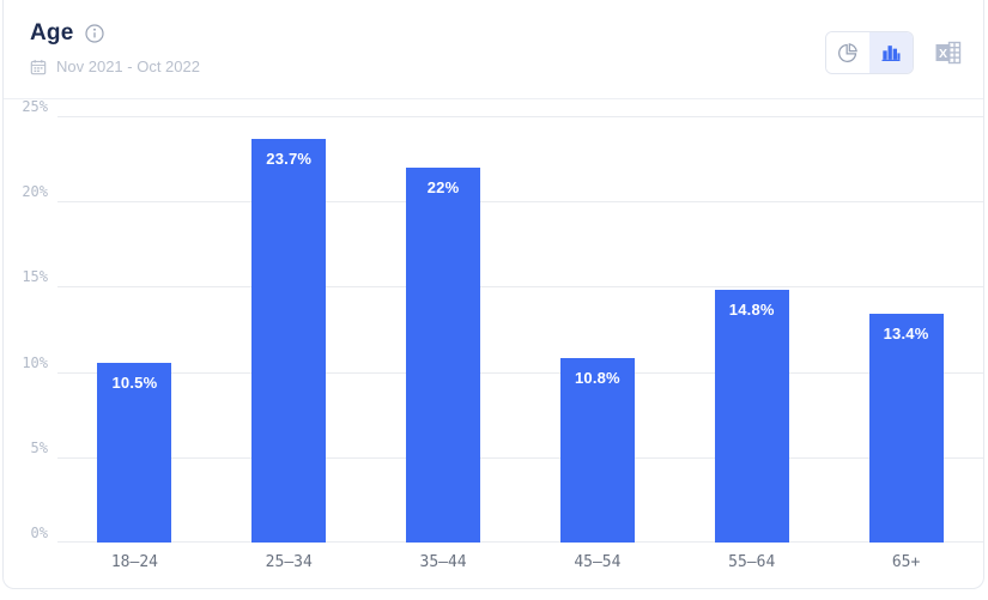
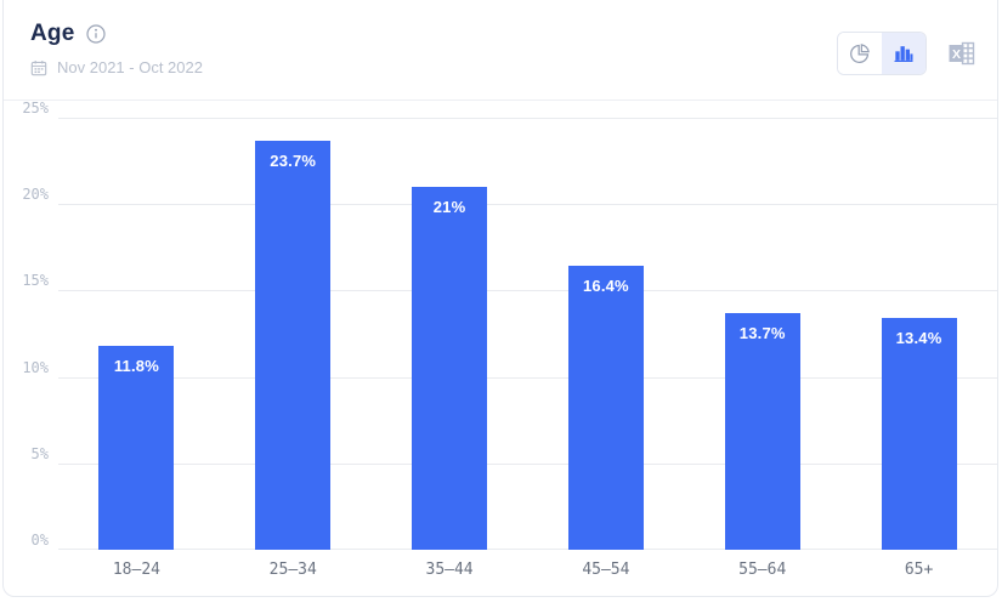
18–24: 10.5% -> 11.8%
35–44: 22% -> 21%
45–54: 10.8% -> 16.4%
55–64: 14.8% -> 13.7%
